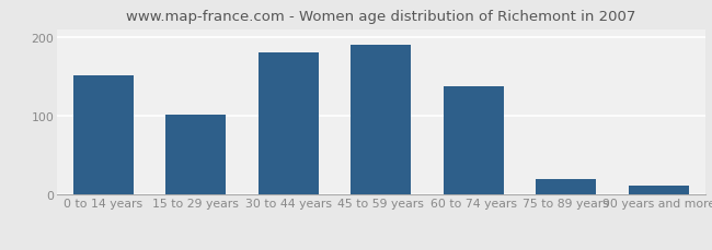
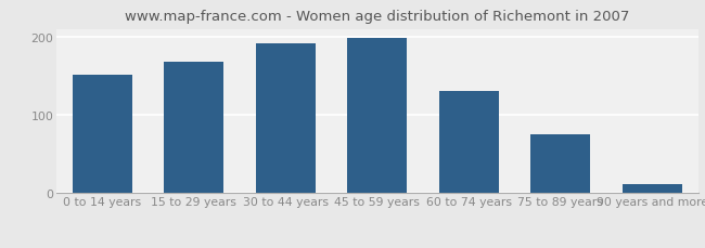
15 to 29 years: 102 -> 168
30 to 44 years: 180 -> 192
45 to 59 years: 190 -> 198
60 to 74 years: 138 -> 130
75 to 89 years: 20 -> 75
